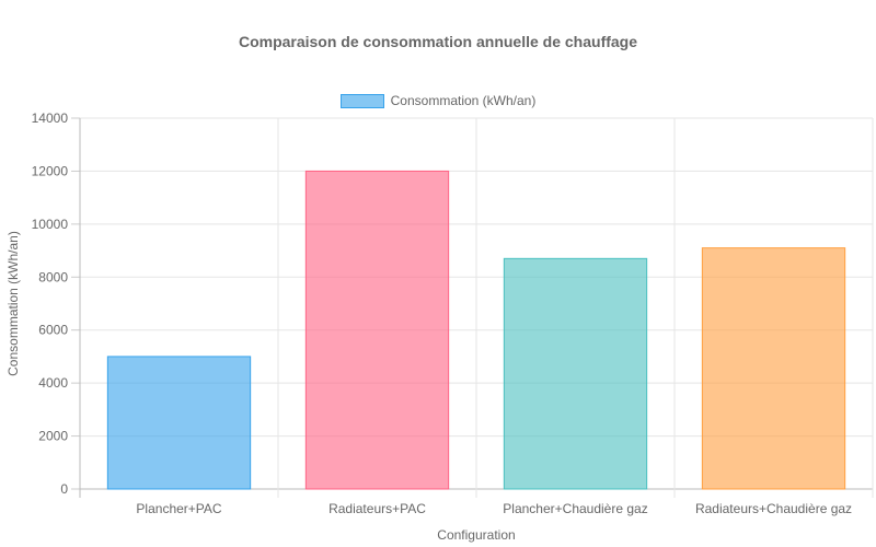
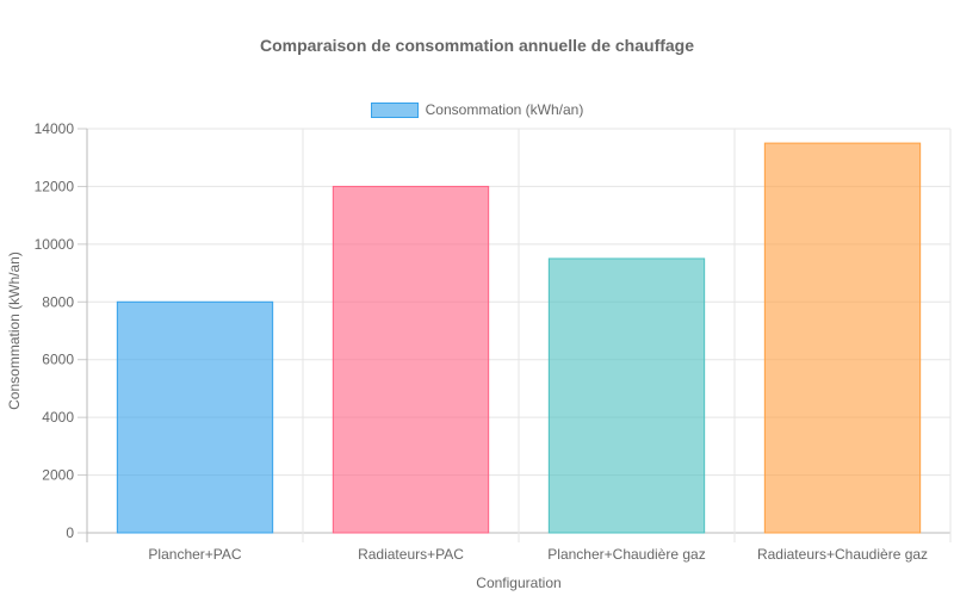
Plancher+PAC: 5000 -> 8000
Plancher+Chaudière gaz: 8700 -> 9500
Radiateurs+Chaudière gaz: 9100 -> 13500
